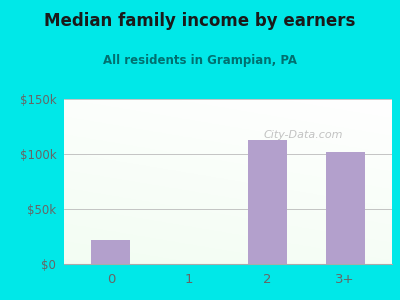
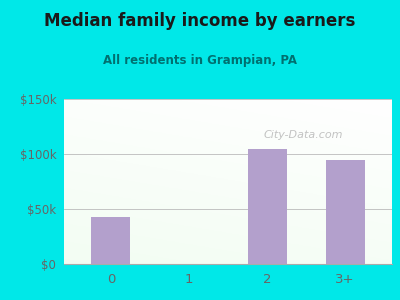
0: $22k -> $43k
2: $113k -> $105k
3+: $102k -> $95k
